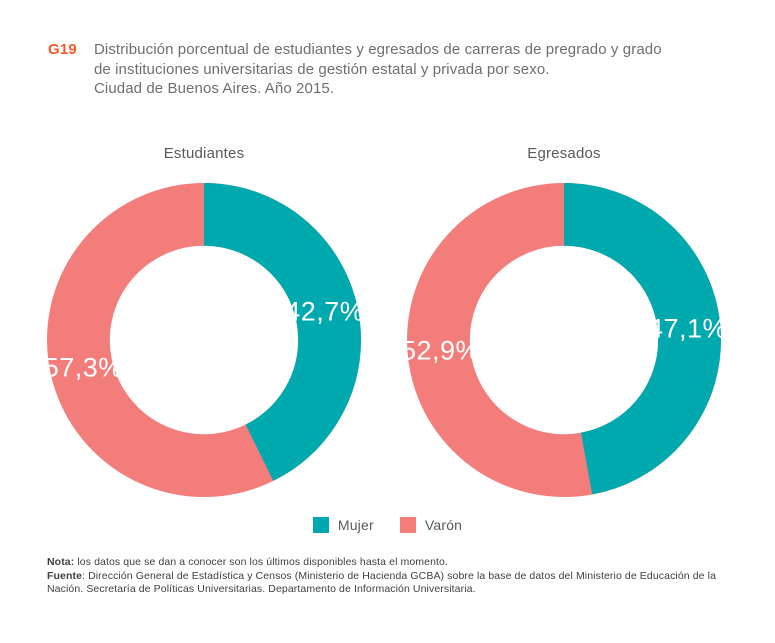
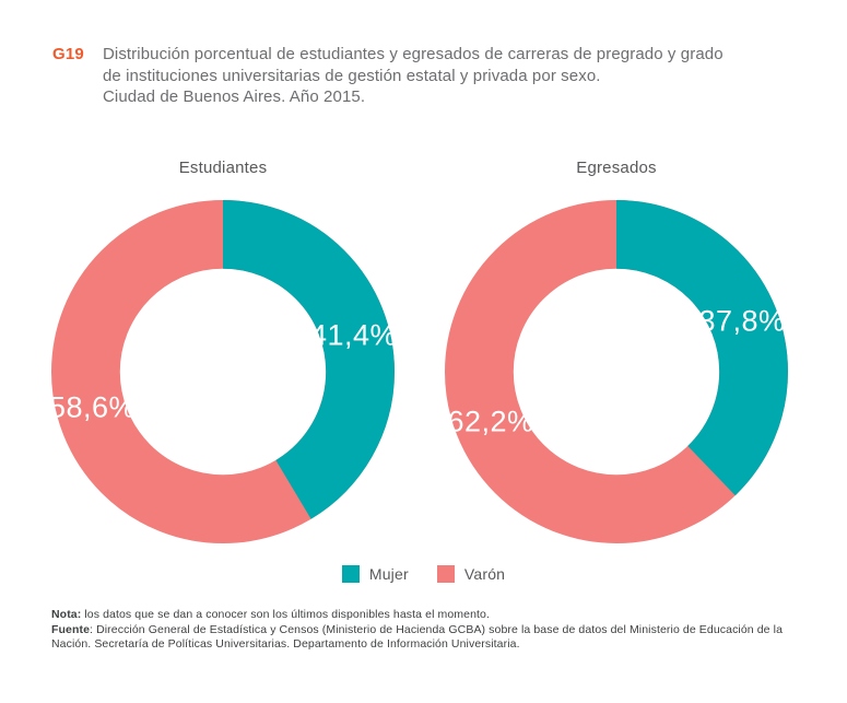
Estudiantes/Mujer: 42,7% -> 41,4%
Estudiantes/Varón: 57,3% -> 58,6%
Egresados/Mujer: 47,1% -> 37,8%
Egresados/Varón: 52,9% -> 62,2%
